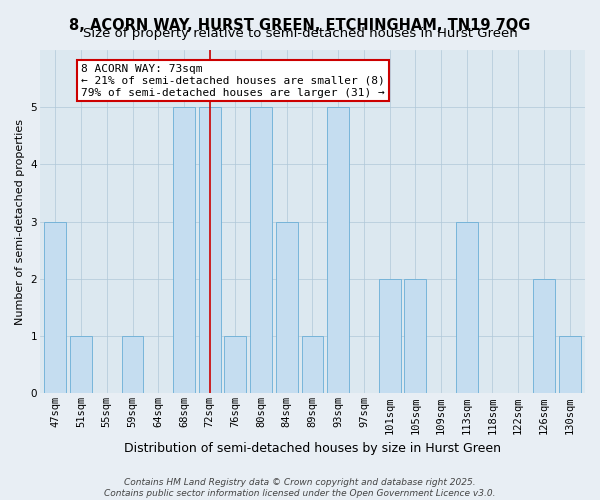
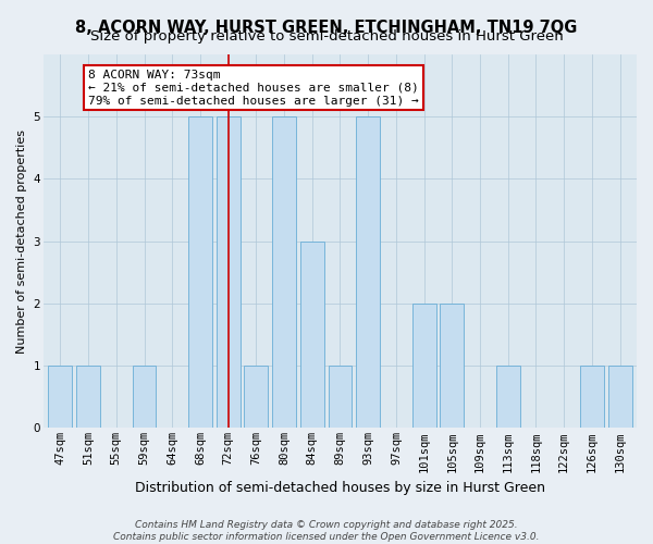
47sqm: 3 -> 1
113sqm: 3 -> 1
126sqm: 2 -> 1
